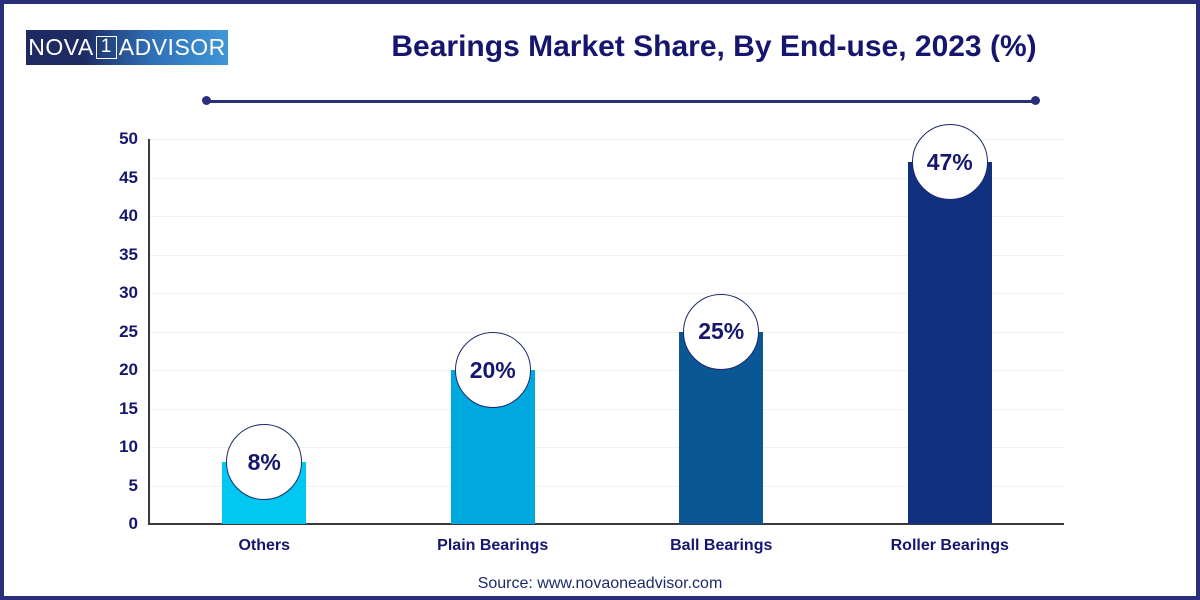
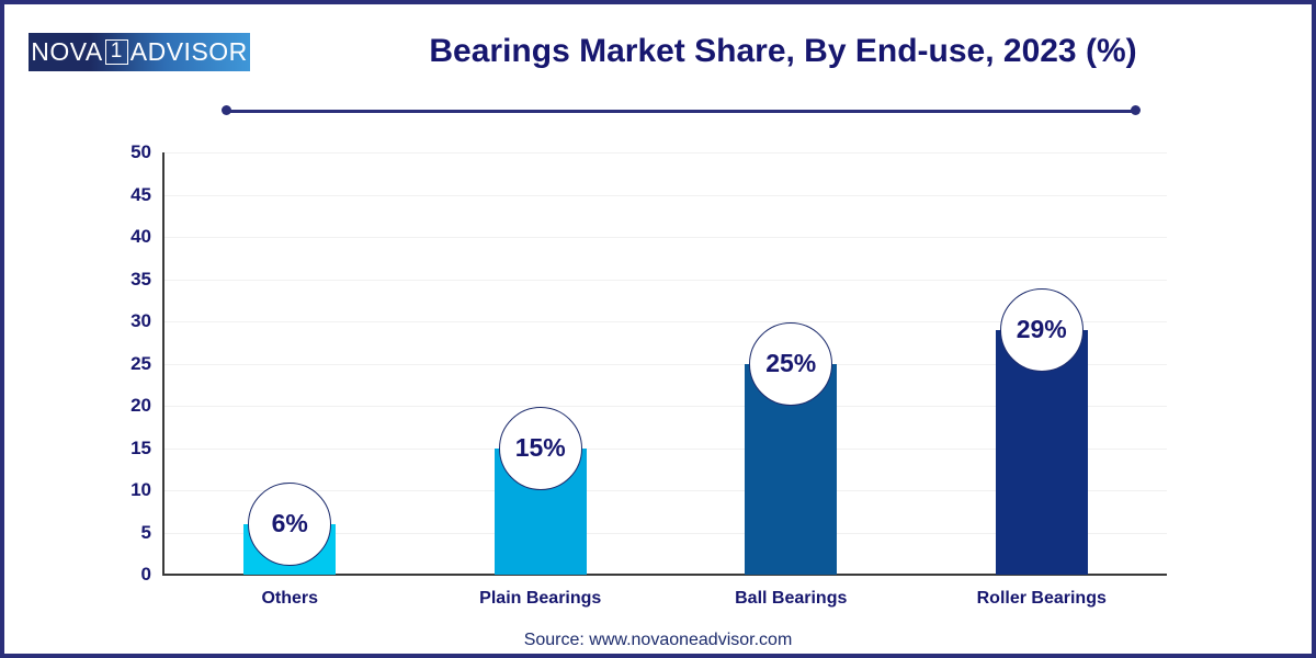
Others: 8% -> 6%
Plain Bearings: 20% -> 15%
Roller Bearings: 47% -> 29%
